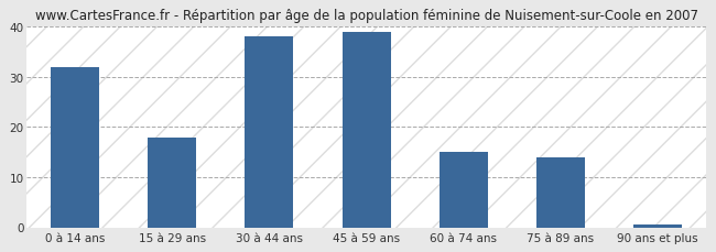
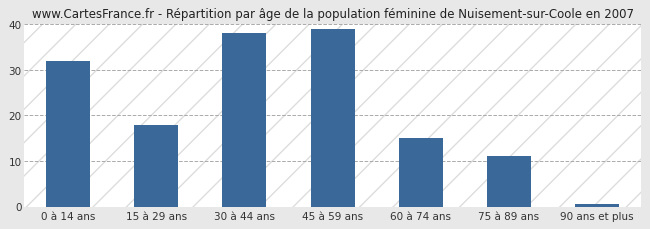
75 à 89 ans: 14.0 -> 11.0
